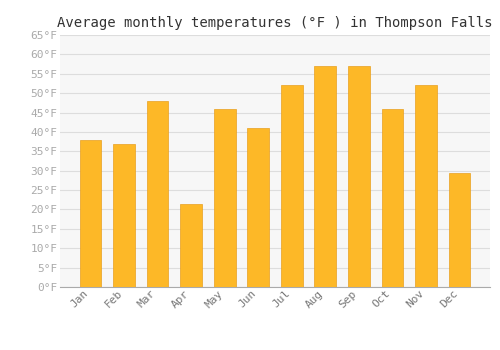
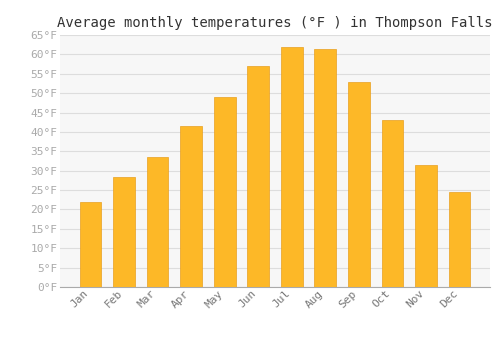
Jan: 38.0°F -> 22.0°F
Feb: 37.0°F -> 28.5°F
Mar: 48.0°F -> 33.5°F
Apr: 21.5°F -> 41.5°F
May: 46.0°F -> 49.0°F
Jun: 41.0°F -> 57.0°F
Jul: 52.0°F -> 62.0°F
Aug: 57.0°F -> 61.5°F
Sep: 57.0°F -> 53.0°F
Oct: 46.0°F -> 43.0°F
Nov: 52.0°F -> 31.5°F
Dec: 29.5°F -> 24.5°F
